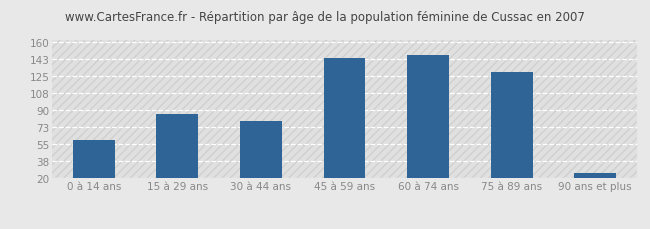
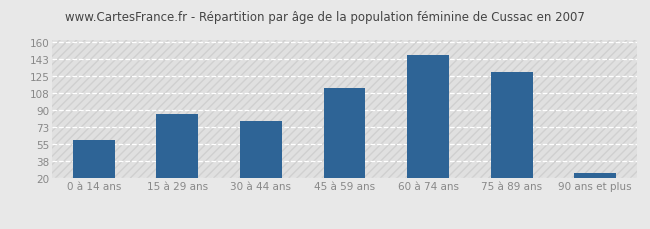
45 à 59 ans: 144 -> 113
